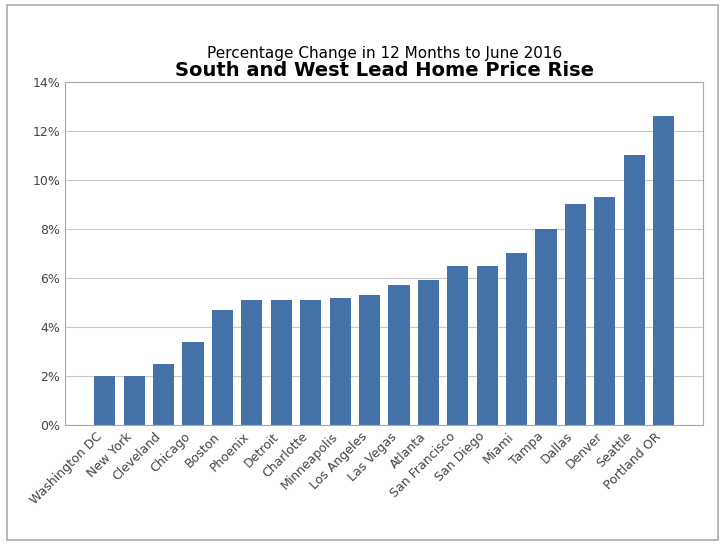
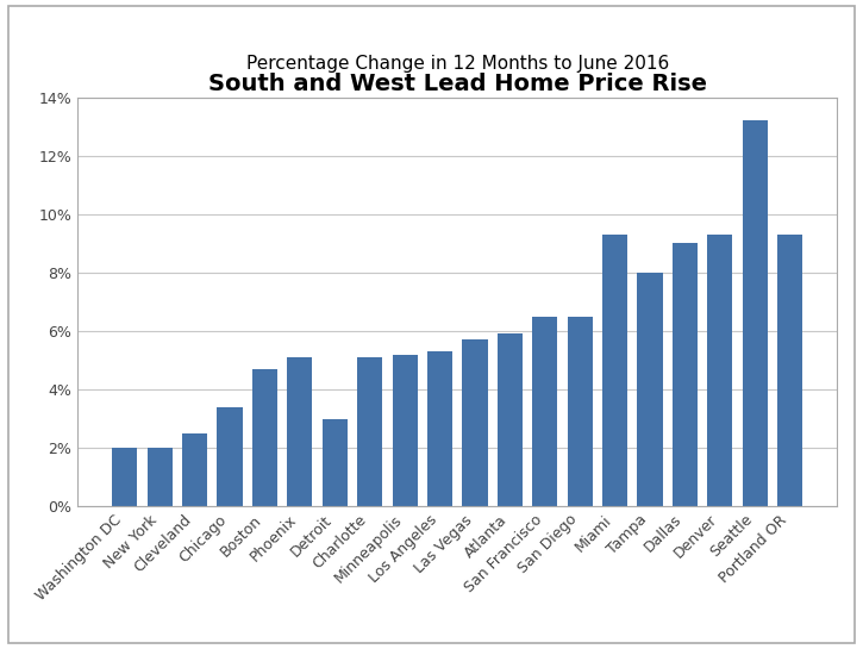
Detroit: 5.1% -> 3.0%
Miami: 7.0% -> 9.3%
Seattle: 11.0% -> 13.2%
Portland OR: 12.6% -> 9.3%
